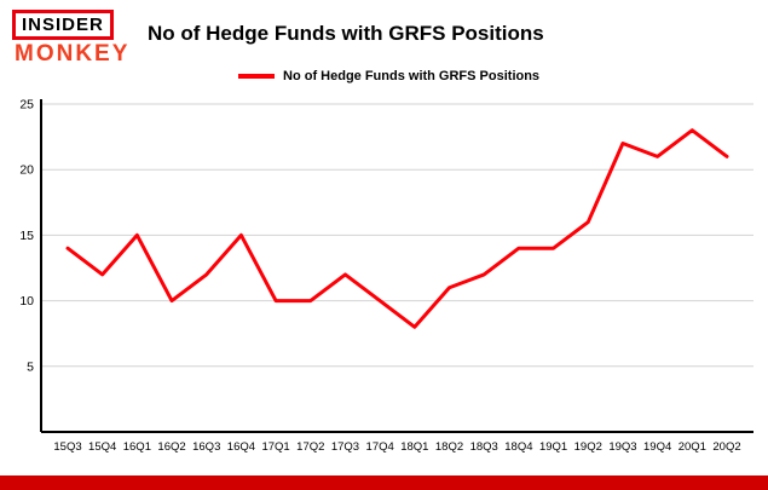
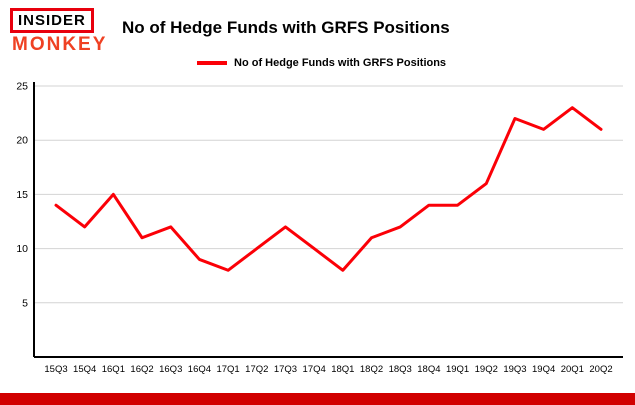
16Q2: 10 -> 11
16Q4: 15 -> 9
17Q1: 10 -> 8
